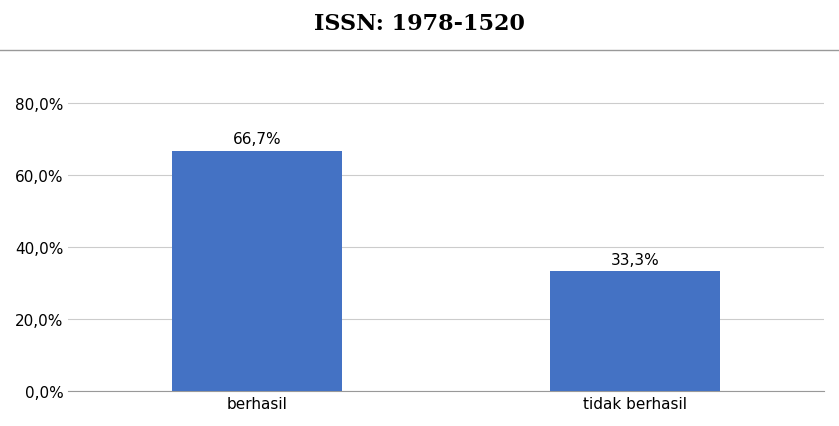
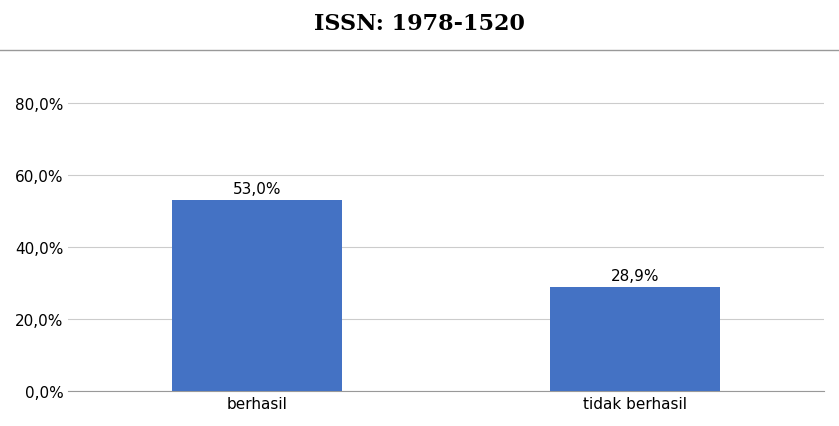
berhasil: 66,7% -> 53,0%
tidak berhasil: 33,3% -> 28,9%
